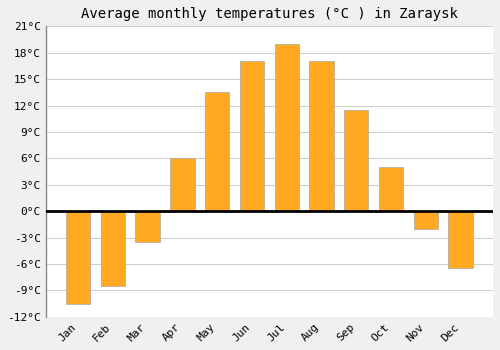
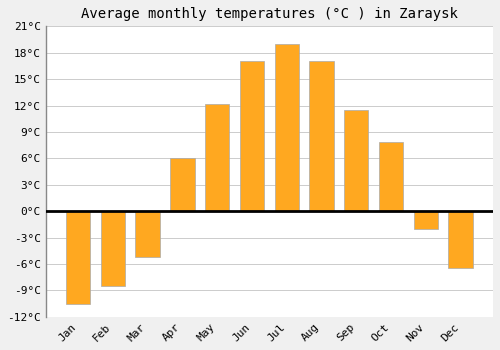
Mar: -3.5°C -> -5.2°C
May: 13.5°C -> 12.2°C
Oct: 5.0°C -> 7.8°C
